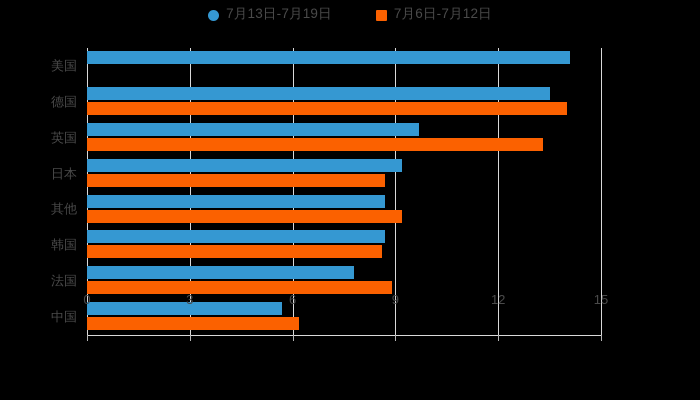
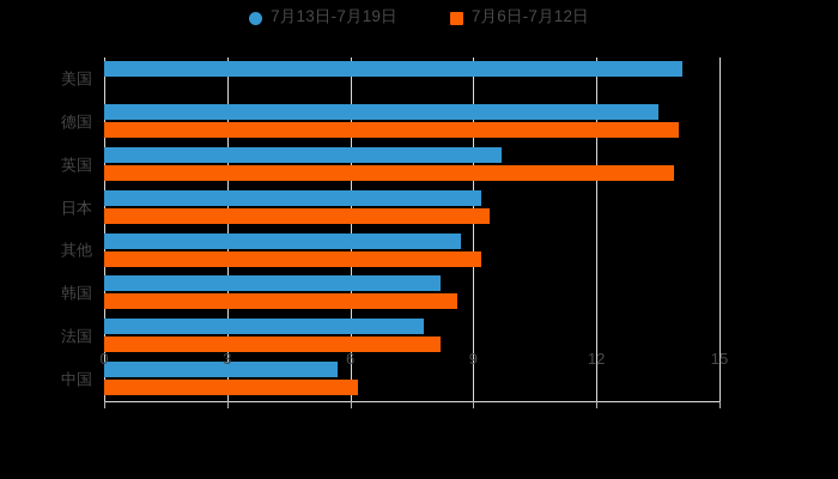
7月6日-7月12日/英国: 13.3 -> 13.9
7月6日-7月12日/日本: 8.7 -> 9.4
7月13日-7月19日/韩国: 8.7 -> 8.2
7月6日-7月12日/法国: 8.9 -> 8.2
